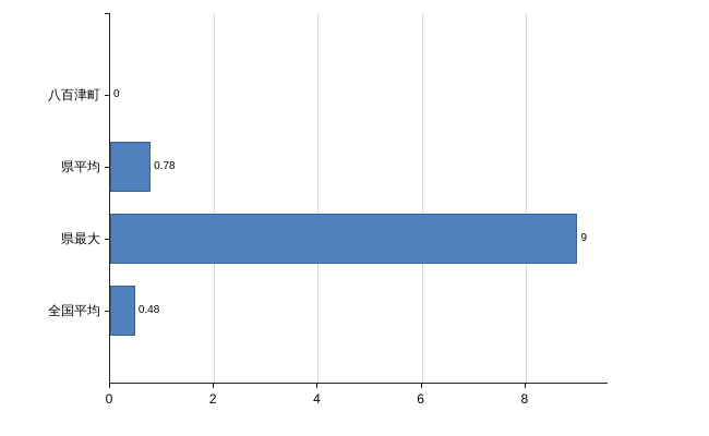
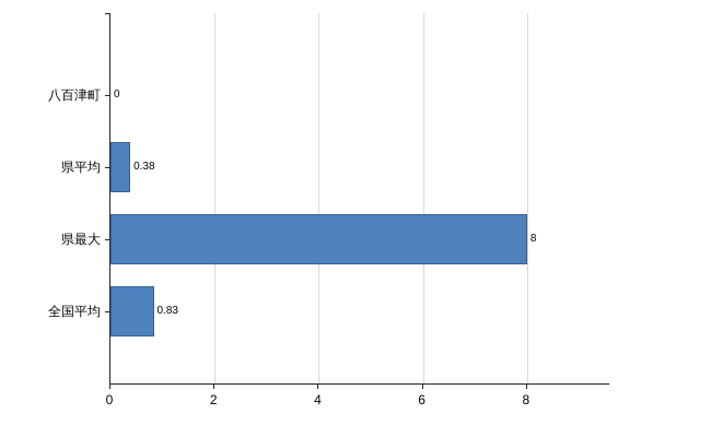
県平均: 0.78 -> 0.38
県最大: 9 -> 8
全国平均: 0.48 -> 0.83
